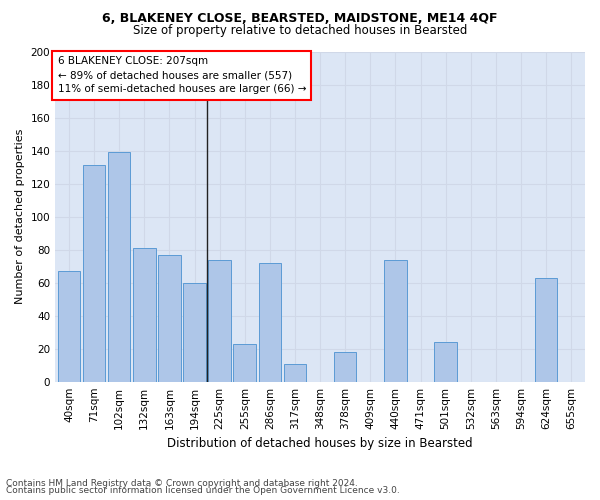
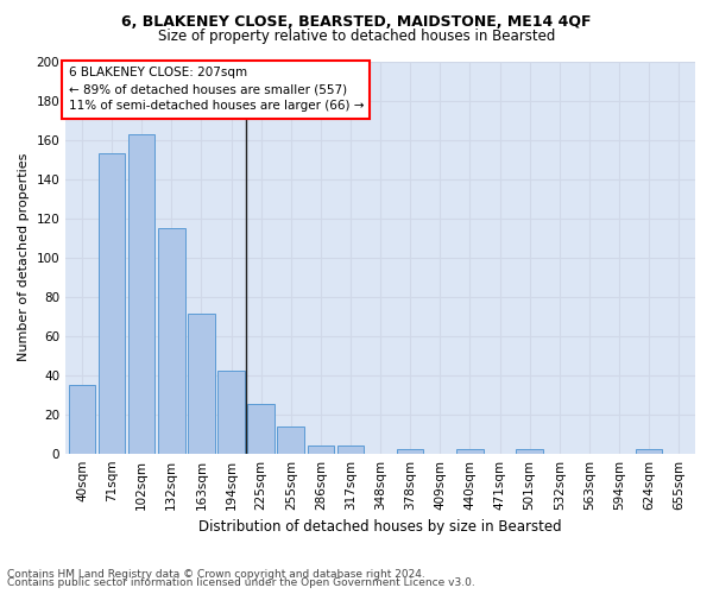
40sqm: 67 -> 35
71sqm: 131 -> 153
102sqm: 139 -> 163
132sqm: 81 -> 115
163sqm: 77 -> 71
194sqm: 60 -> 42
225sqm: 74 -> 25
255sqm: 23 -> 14
286sqm: 72 -> 4
317sqm: 11 -> 4
378sqm: 18 -> 2
440sqm: 74 -> 2
501sqm: 24 -> 2
624sqm: 63 -> 2
